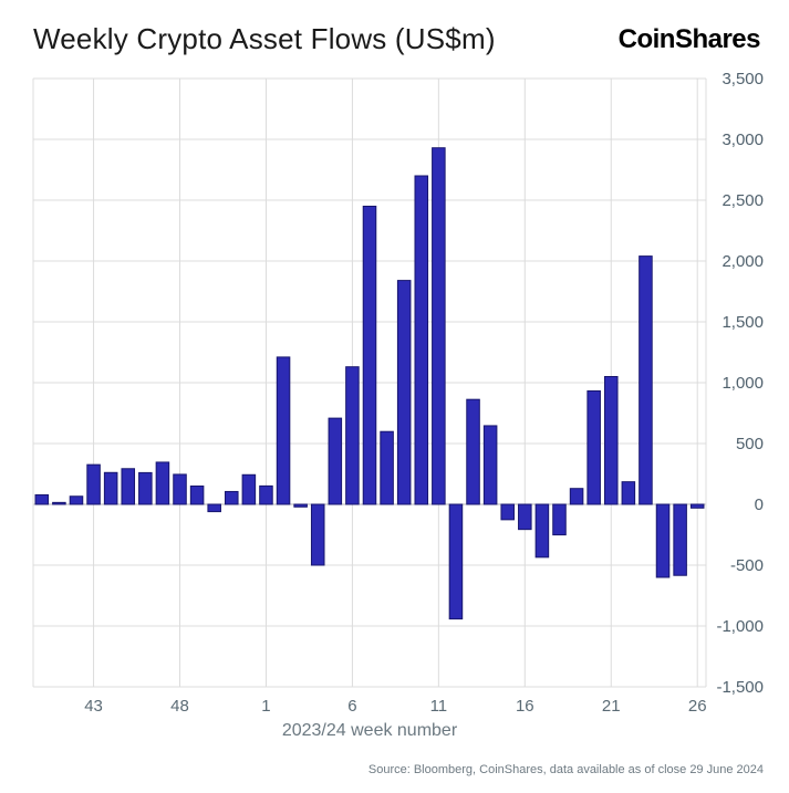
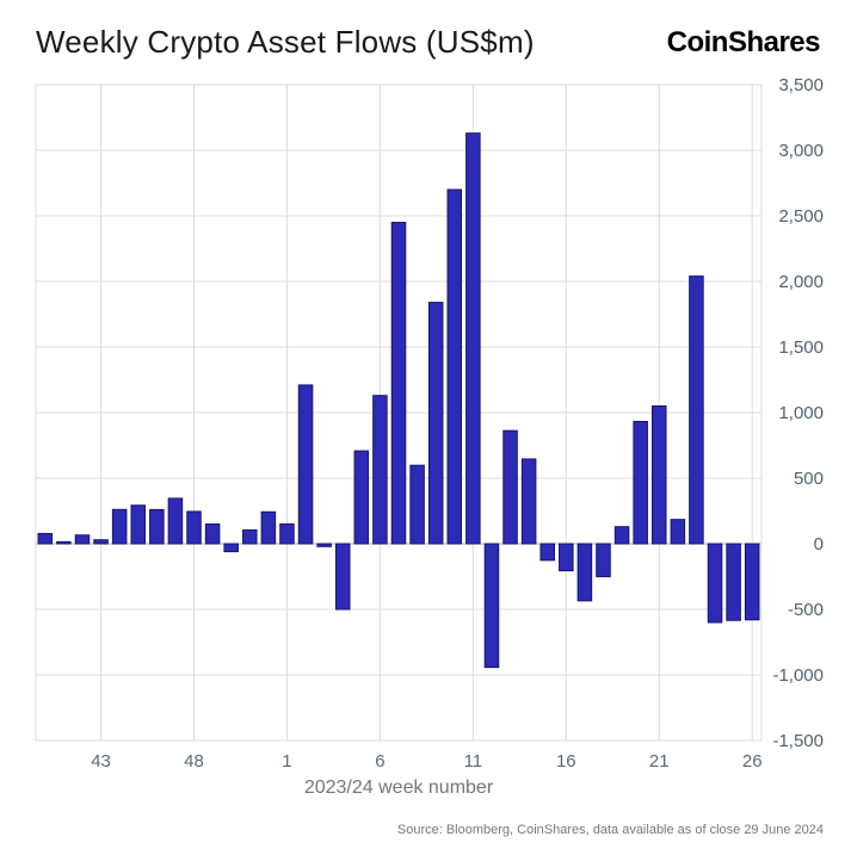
43: 330 -> 30
11: 2930 -> 3130
26: -30 -> -580
